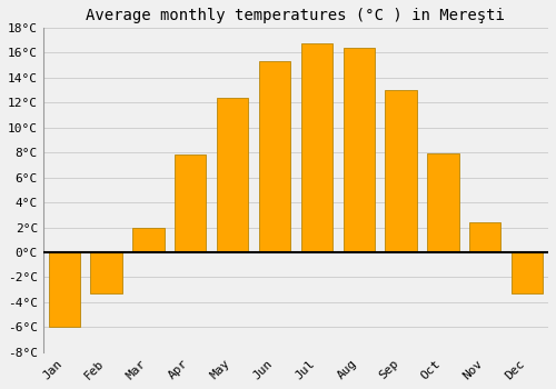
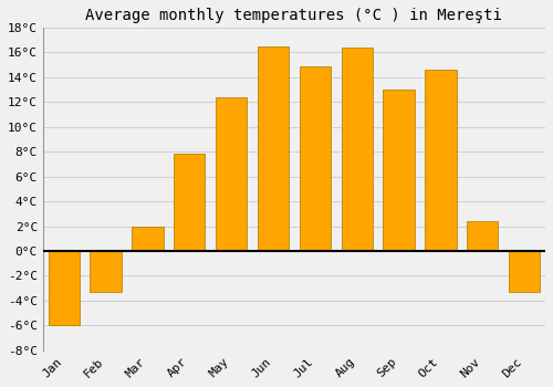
Jun: 15.3°C -> 16.5°C
Jul: 16.7°C -> 14.9°C
Oct: 7.9°C -> 14.6°C
